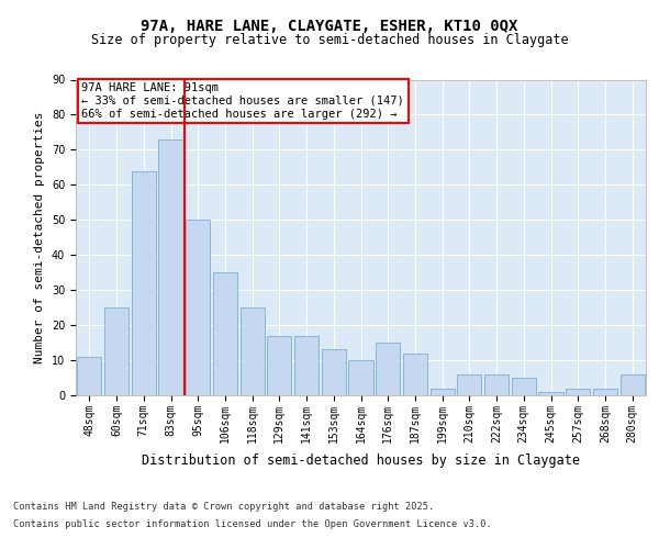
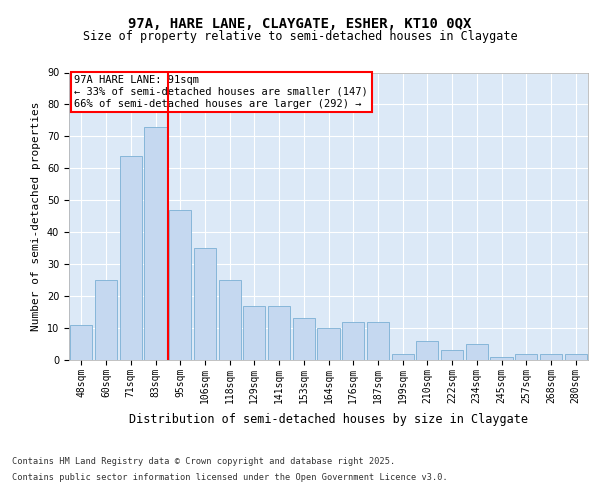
95sqm: 50 -> 47
176sqm: 15 -> 12
222sqm: 6 -> 3
280sqm: 6 -> 2
